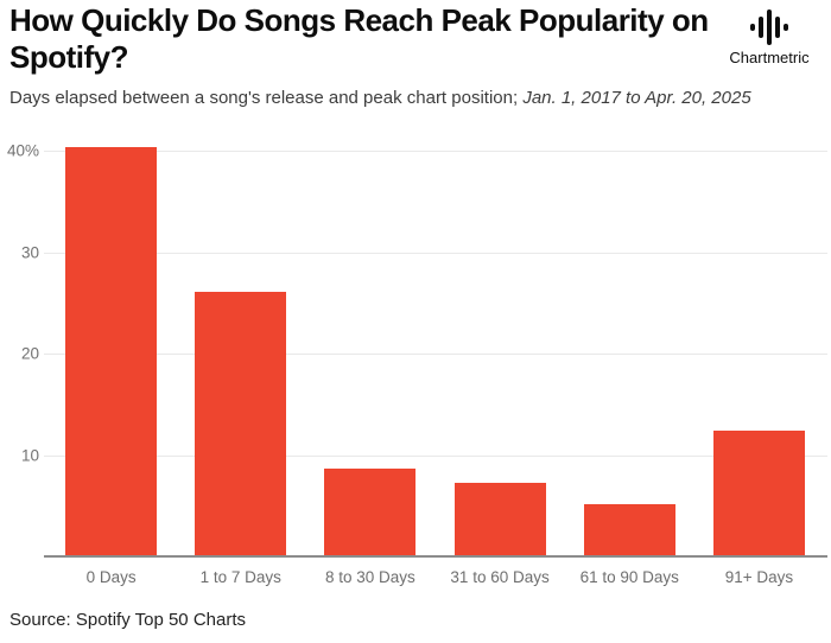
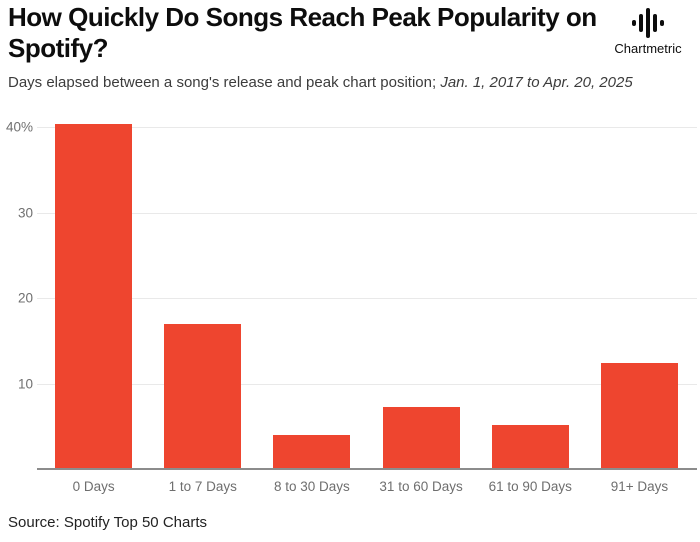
1 to 7 Days: 26% -> 17%
8 to 30 Days: 9% -> 4%
